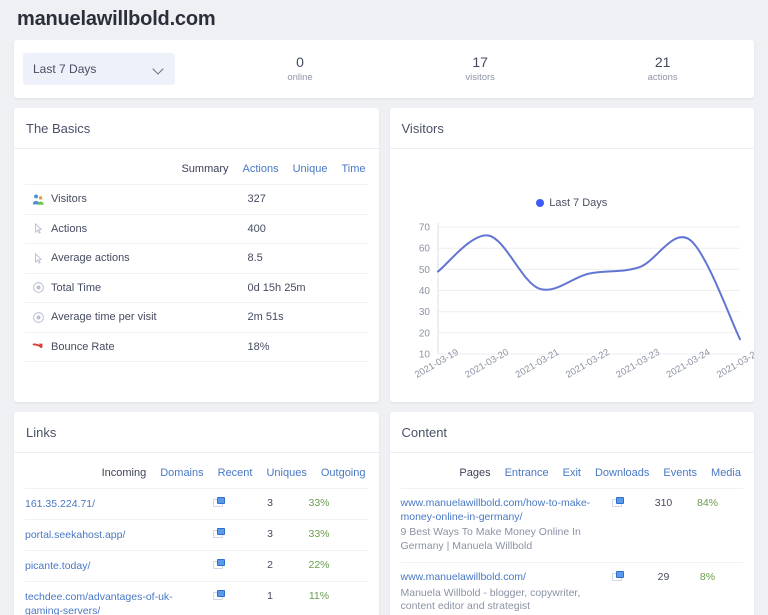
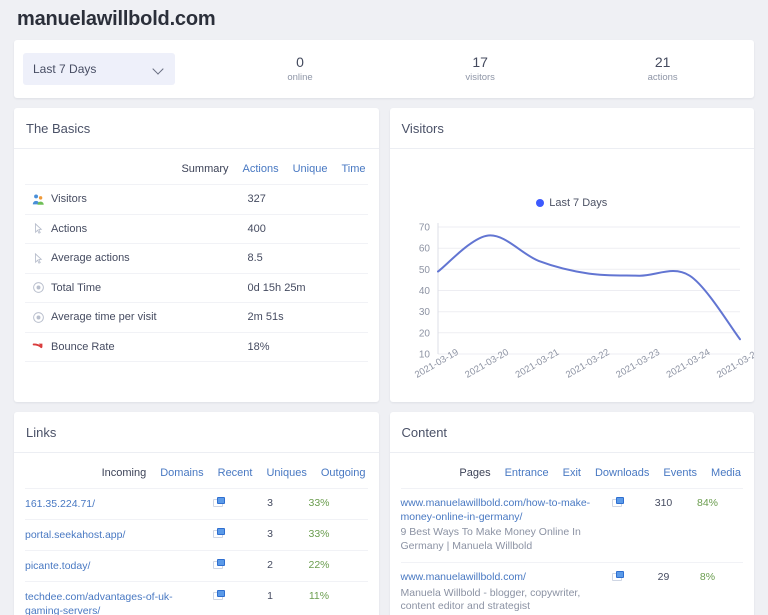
2021-03-21: 41 -> 54
2021-03-23: 51 -> 47
2021-03-24: 64 -> 47
